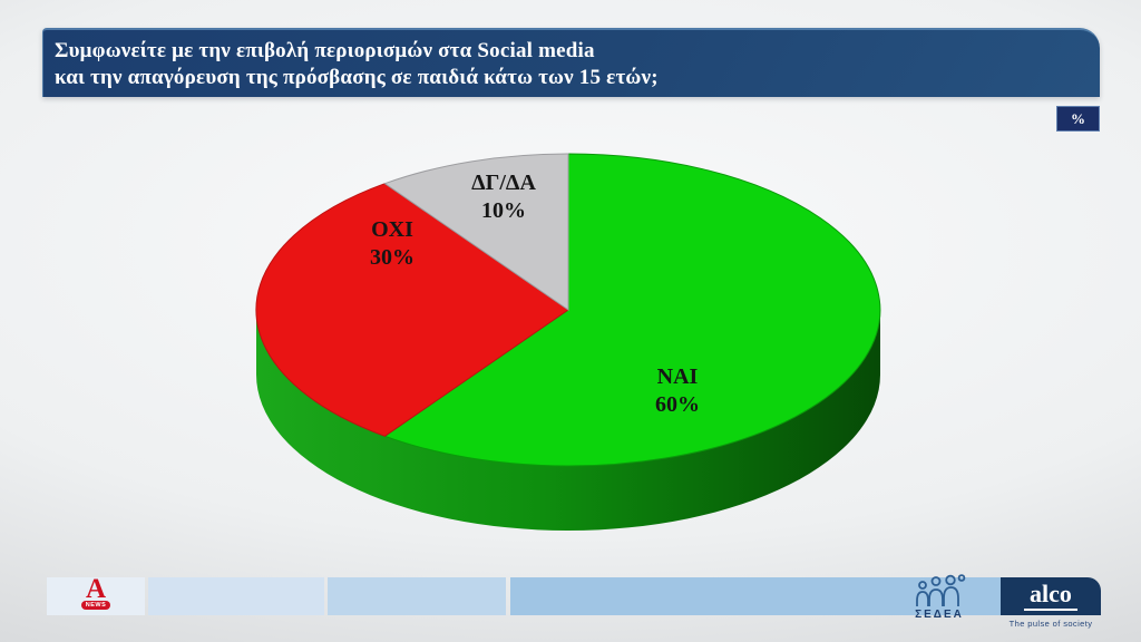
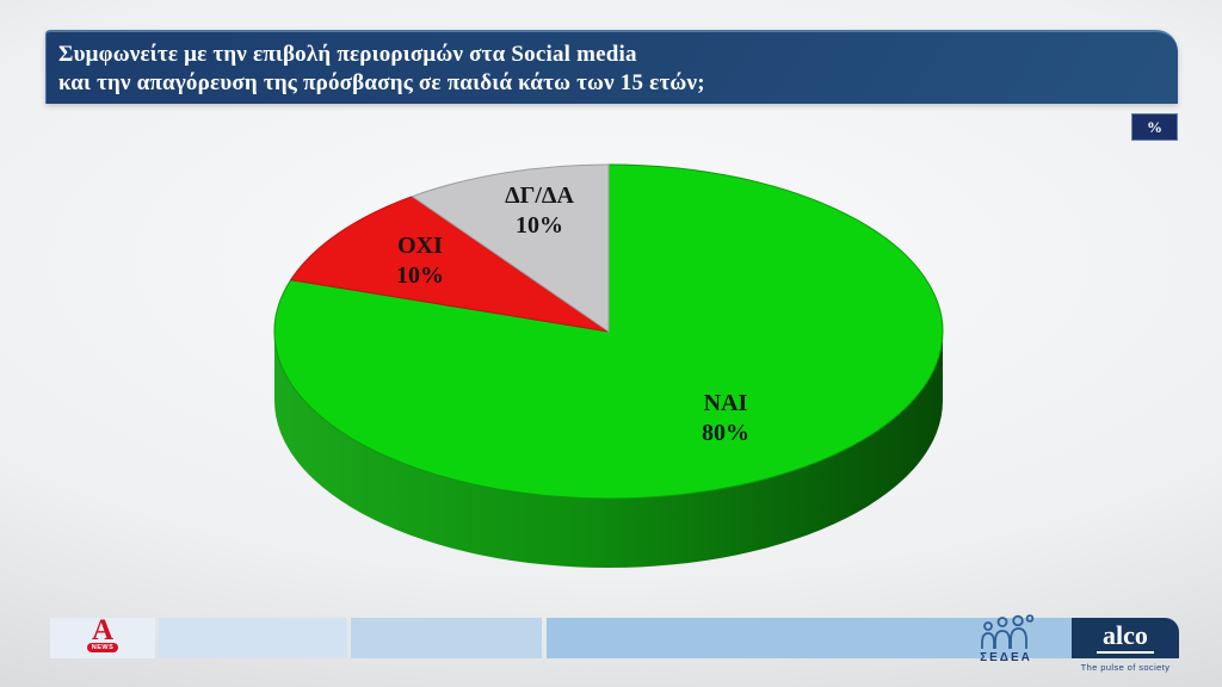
ΝΑΙ: 60% -> 80%
ΟΧΙ: 30% -> 10%
